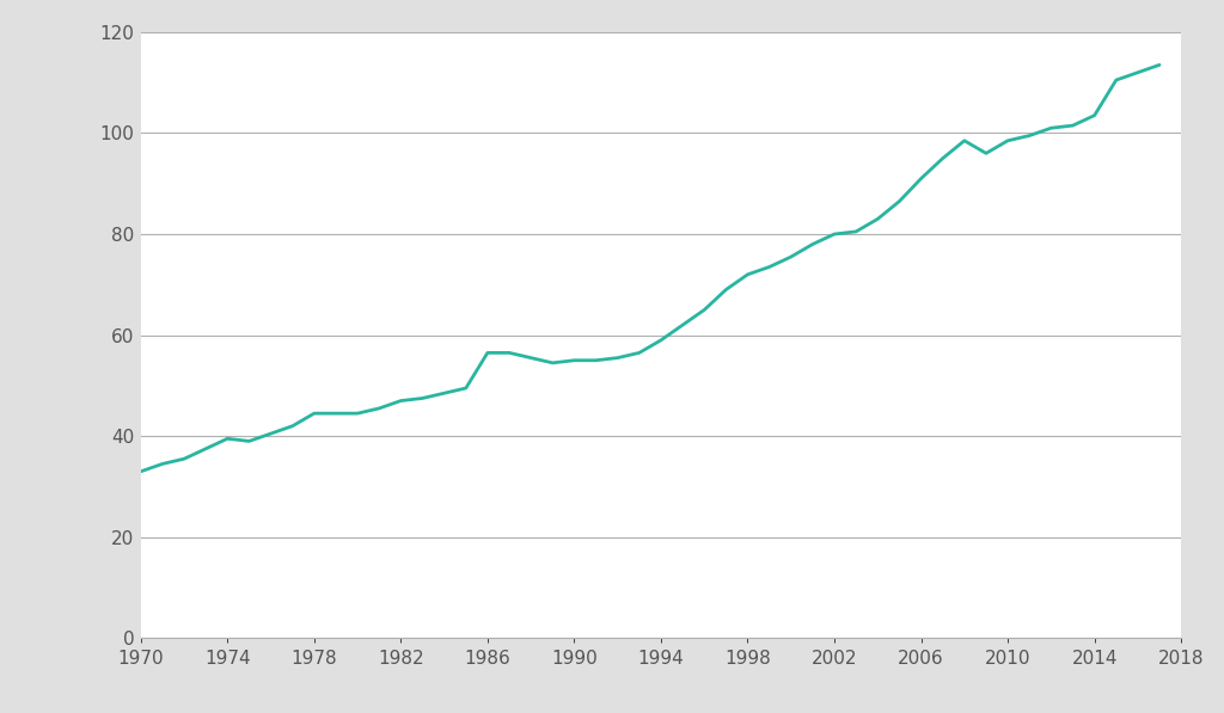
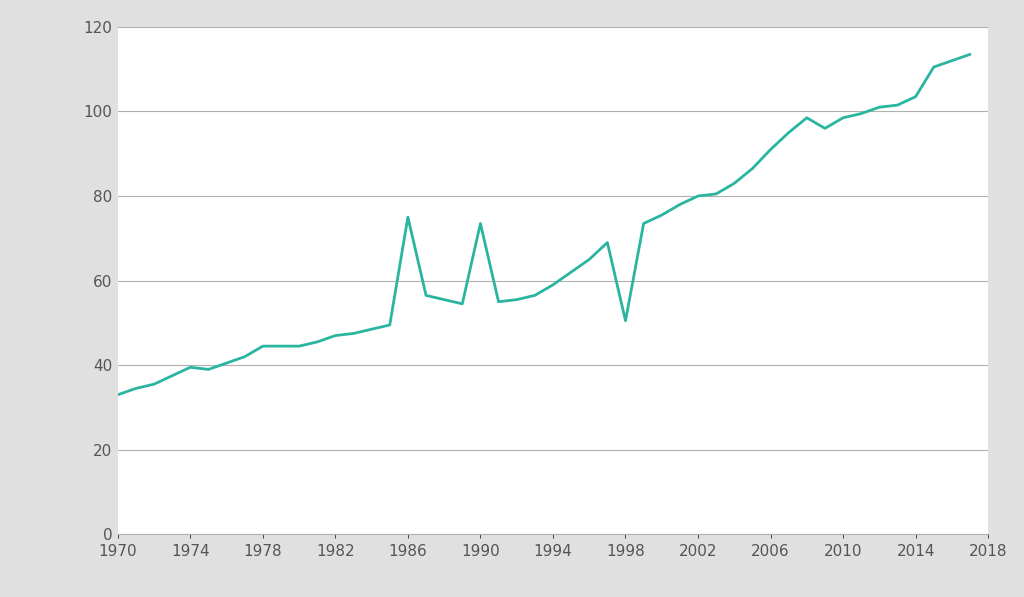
1986: 56.5 -> 75.0
1990: 55.0 -> 73.5
1998: 72.0 -> 50.5
